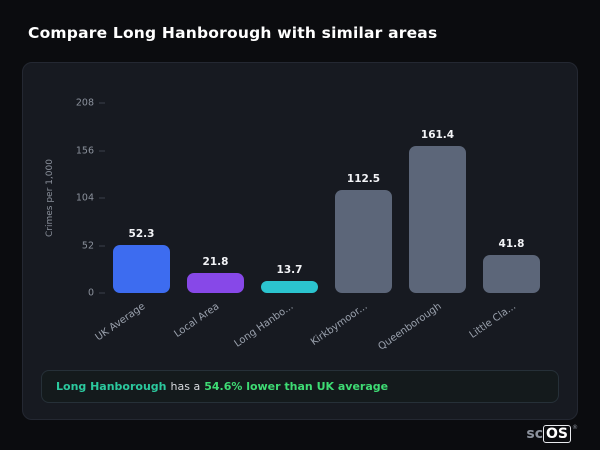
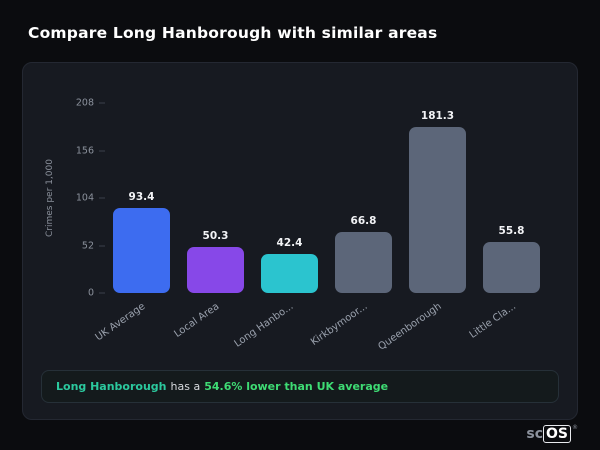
UK Average: 52.3 -> 93.4
Local Area: 21.8 -> 50.3
Long Hanbo...: 13.7 -> 42.4
Kirkbymoor...: 112.5 -> 66.8
Queenborough: 161.4 -> 181.3
Little Cla...: 41.8 -> 55.8
